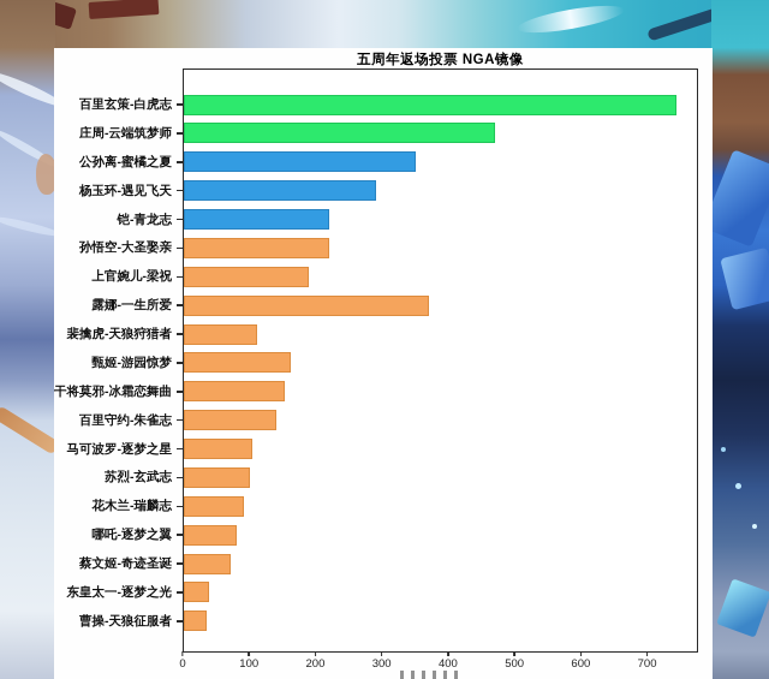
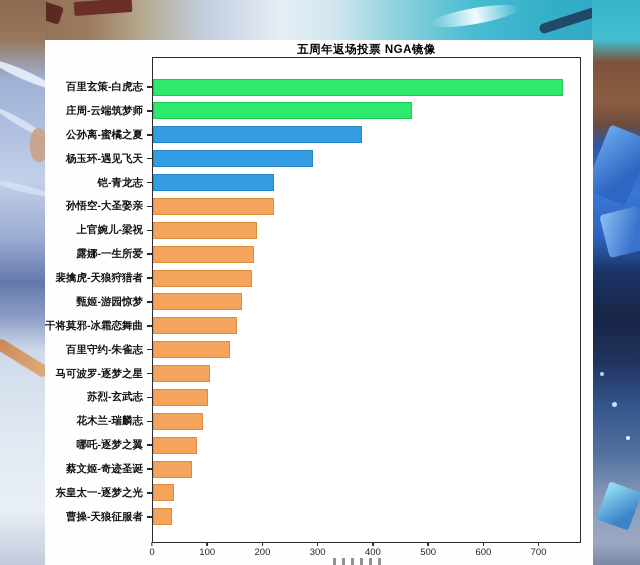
公孙离-蜜橘之夏: 350 -> 380
露娜-一生所爱: 370 -> 180
裴擒虎-天狼狩猎者: 110 -> 180
